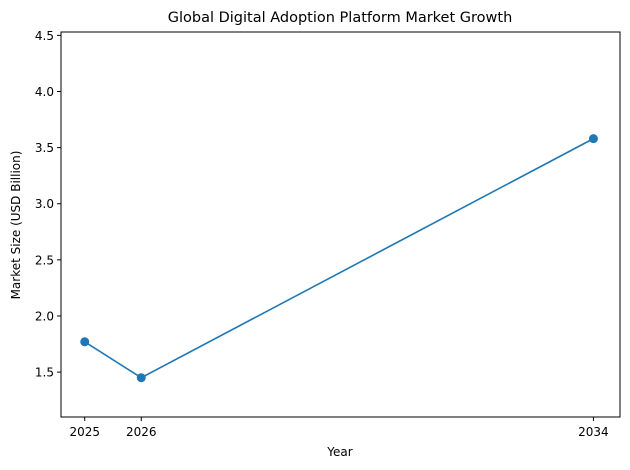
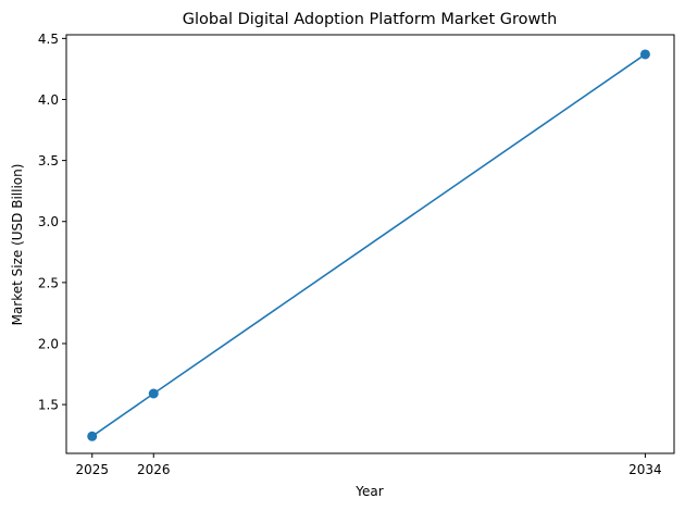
2025: 1.77 -> 1.24
2026: 1.45 -> 1.59
2034: 3.58 -> 4.37
